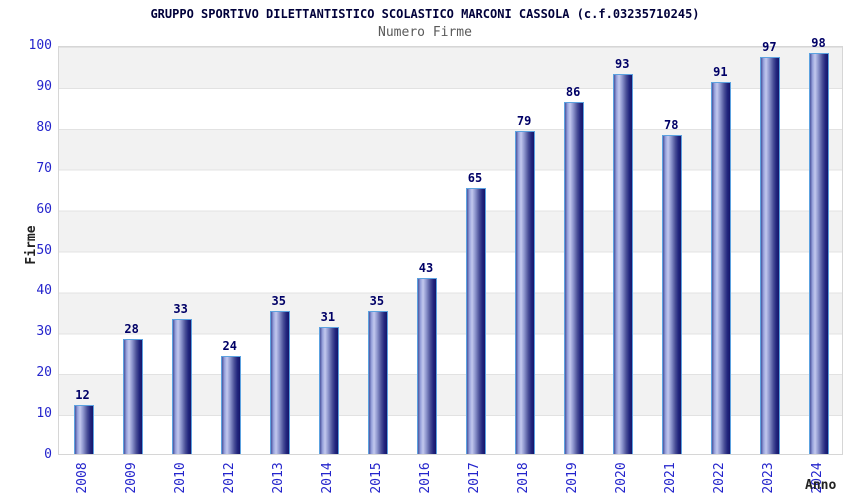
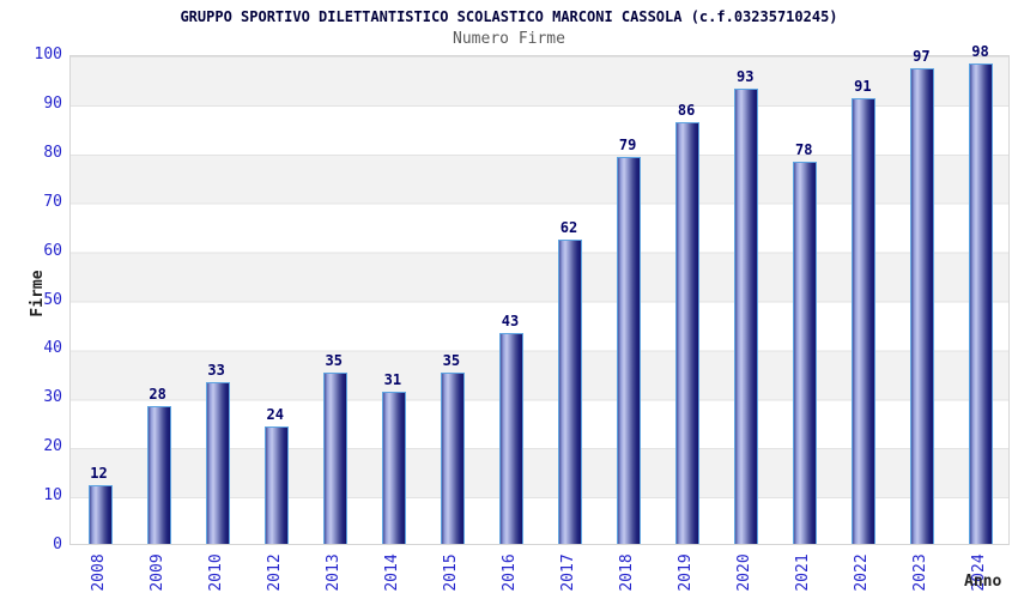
2017: 65 -> 62
